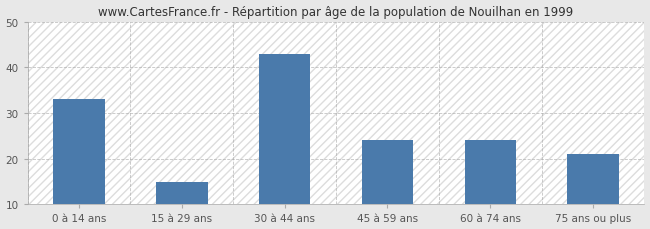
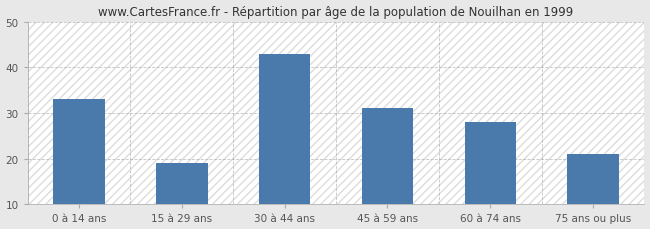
15 à 29 ans: 15 -> 19
45 à 59 ans: 24 -> 31
60 à 74 ans: 24 -> 28
